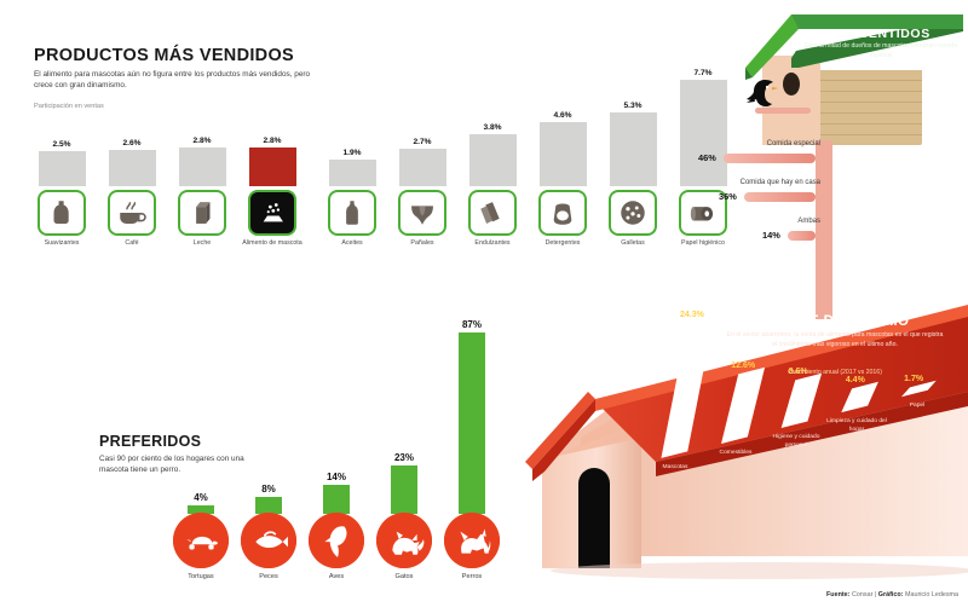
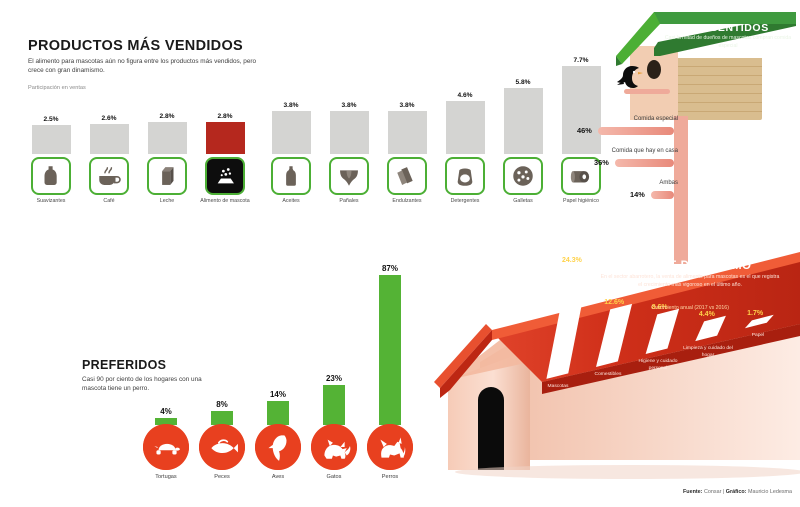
PRODUCTOS MÁS VENDIDOS/Aceites: 1.9% -> 3.8%
PRODUCTOS MÁS VENDIDOS/Pañales: 2.7% -> 3.8%
PRODUCTOS MÁS VENDIDOS/Galletas: 5.3% -> 5.8%
